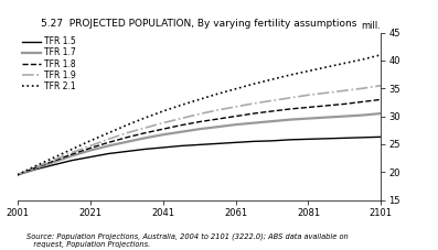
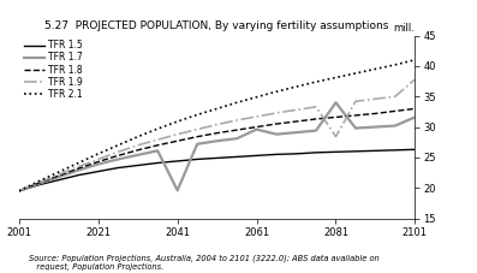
TFR 1.7/2041: 26.7 -> 19.6
TFR 1.7/2061: 28.5 -> 29.6
TFR 1.7/2081: 29.6 -> 34.0
TFR 1.9/2081: 33.8 -> 28.4
TFR 1.7/2101: 30.5 -> 31.6
TFR 1.9/2101: 35.5 -> 37.8
